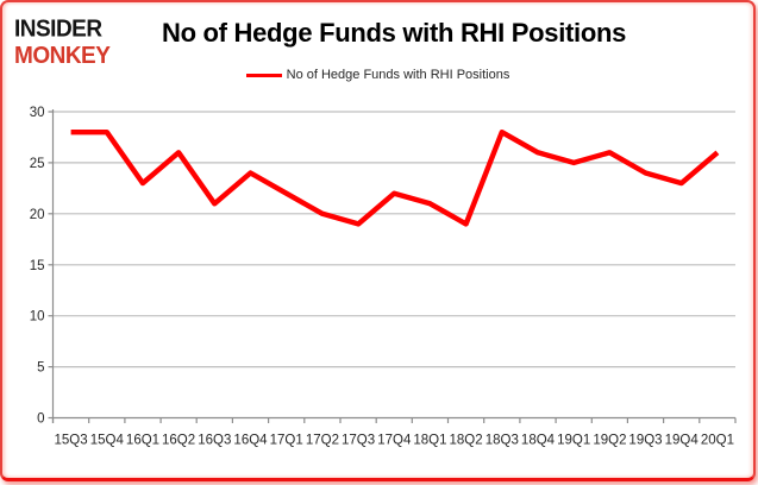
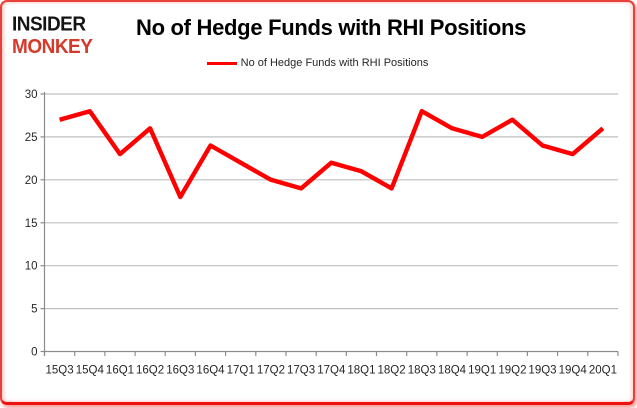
15Q3: 28 -> 27
16Q3: 21 -> 18
19Q2: 26 -> 27
